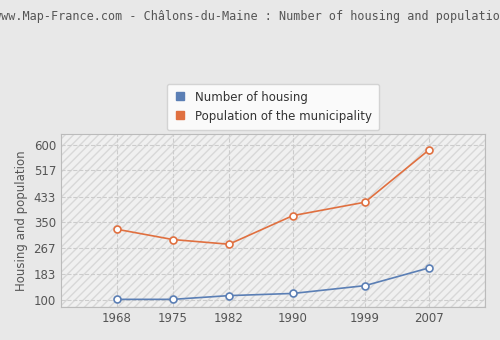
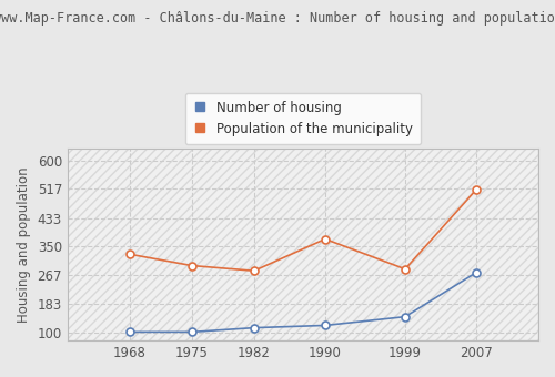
Population of the municipality/1999: 415 -> 285
Number of housing/2007: 204 -> 275
Population of the municipality/2007: 583 -> 515
